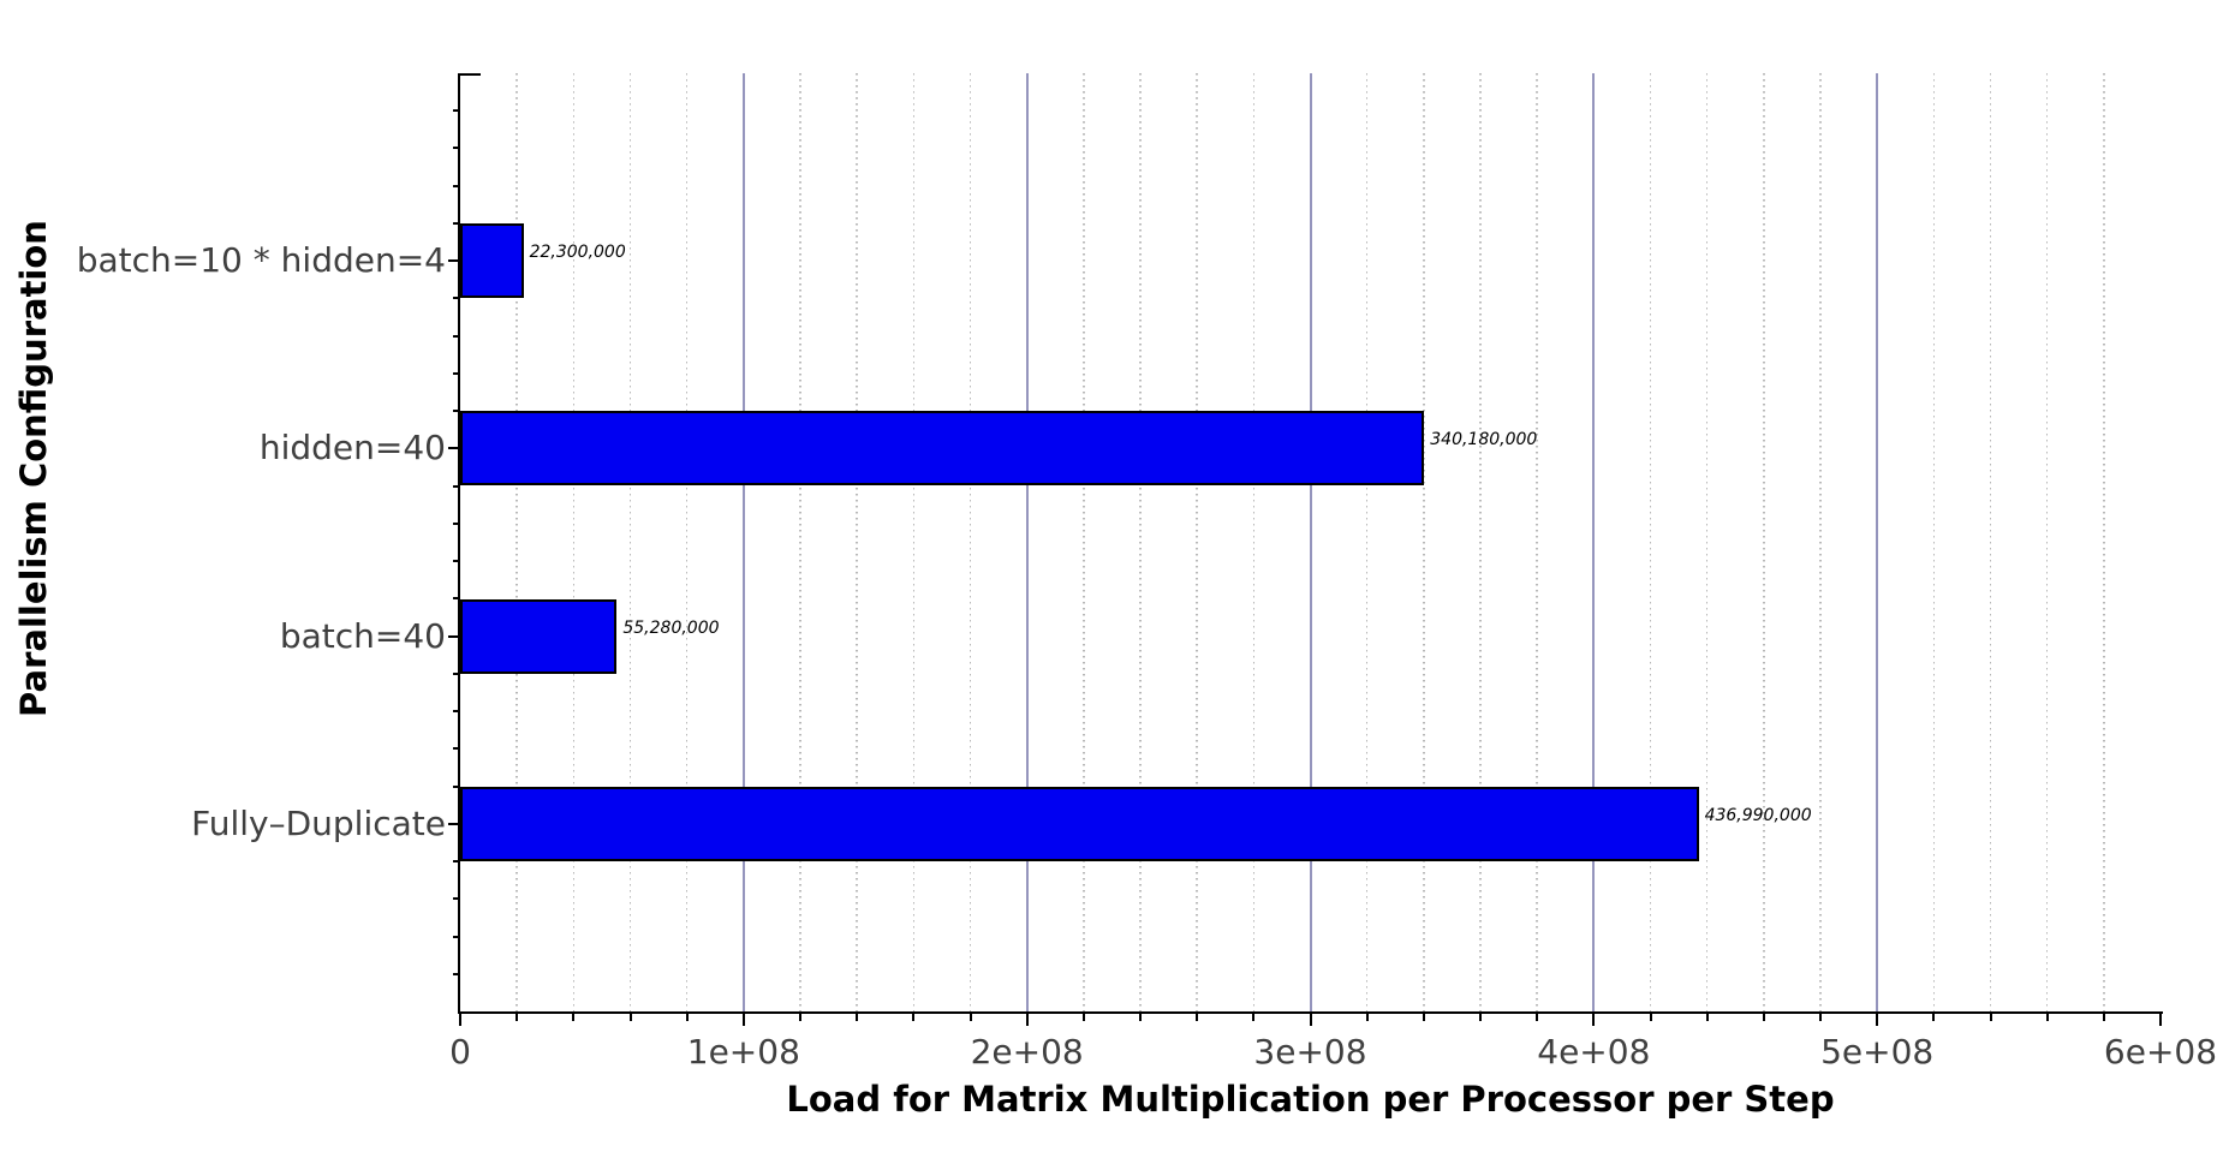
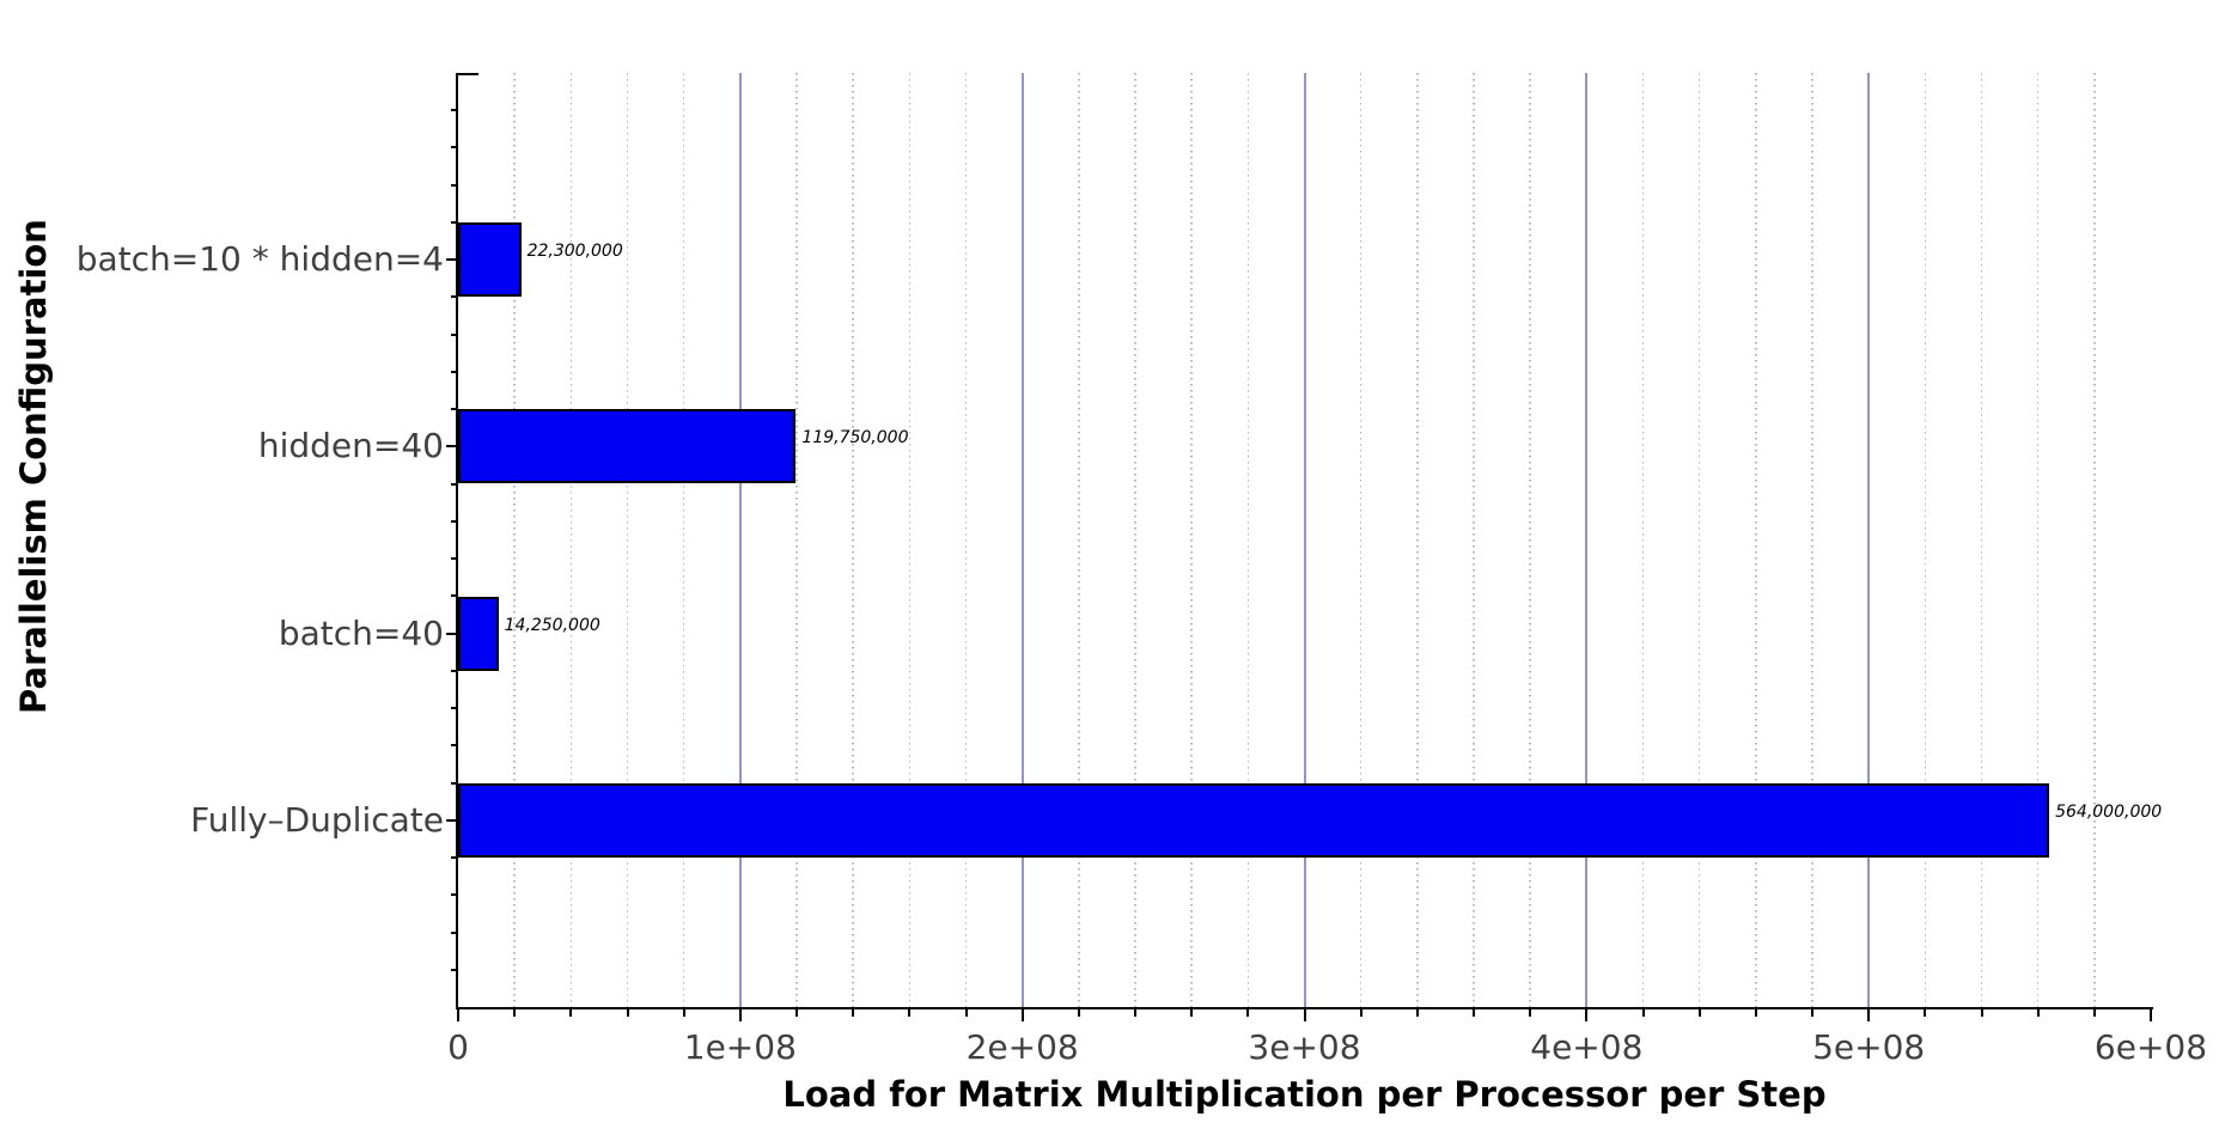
hidden=40: 340,180,000 -> 119,750,000
batch=40: 55,280,000 -> 14,250,000
Fully–Duplicate: 436,990,000 -> 564,000,000
